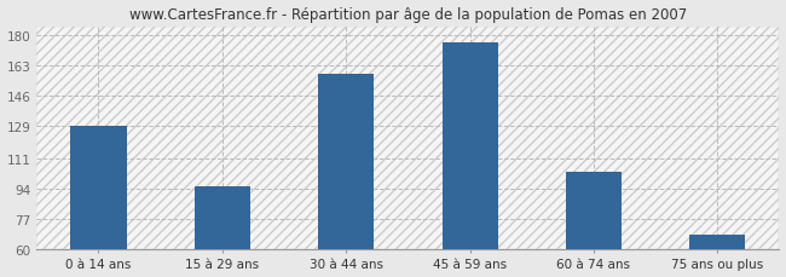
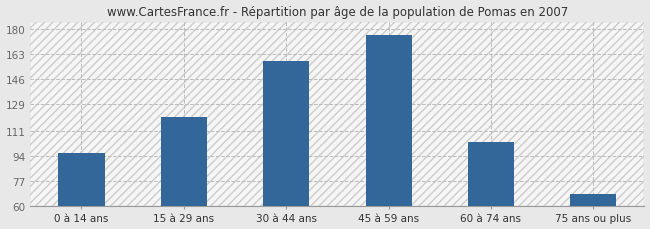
0 à 14 ans: 129 -> 96
15 à 29 ans: 95 -> 120
